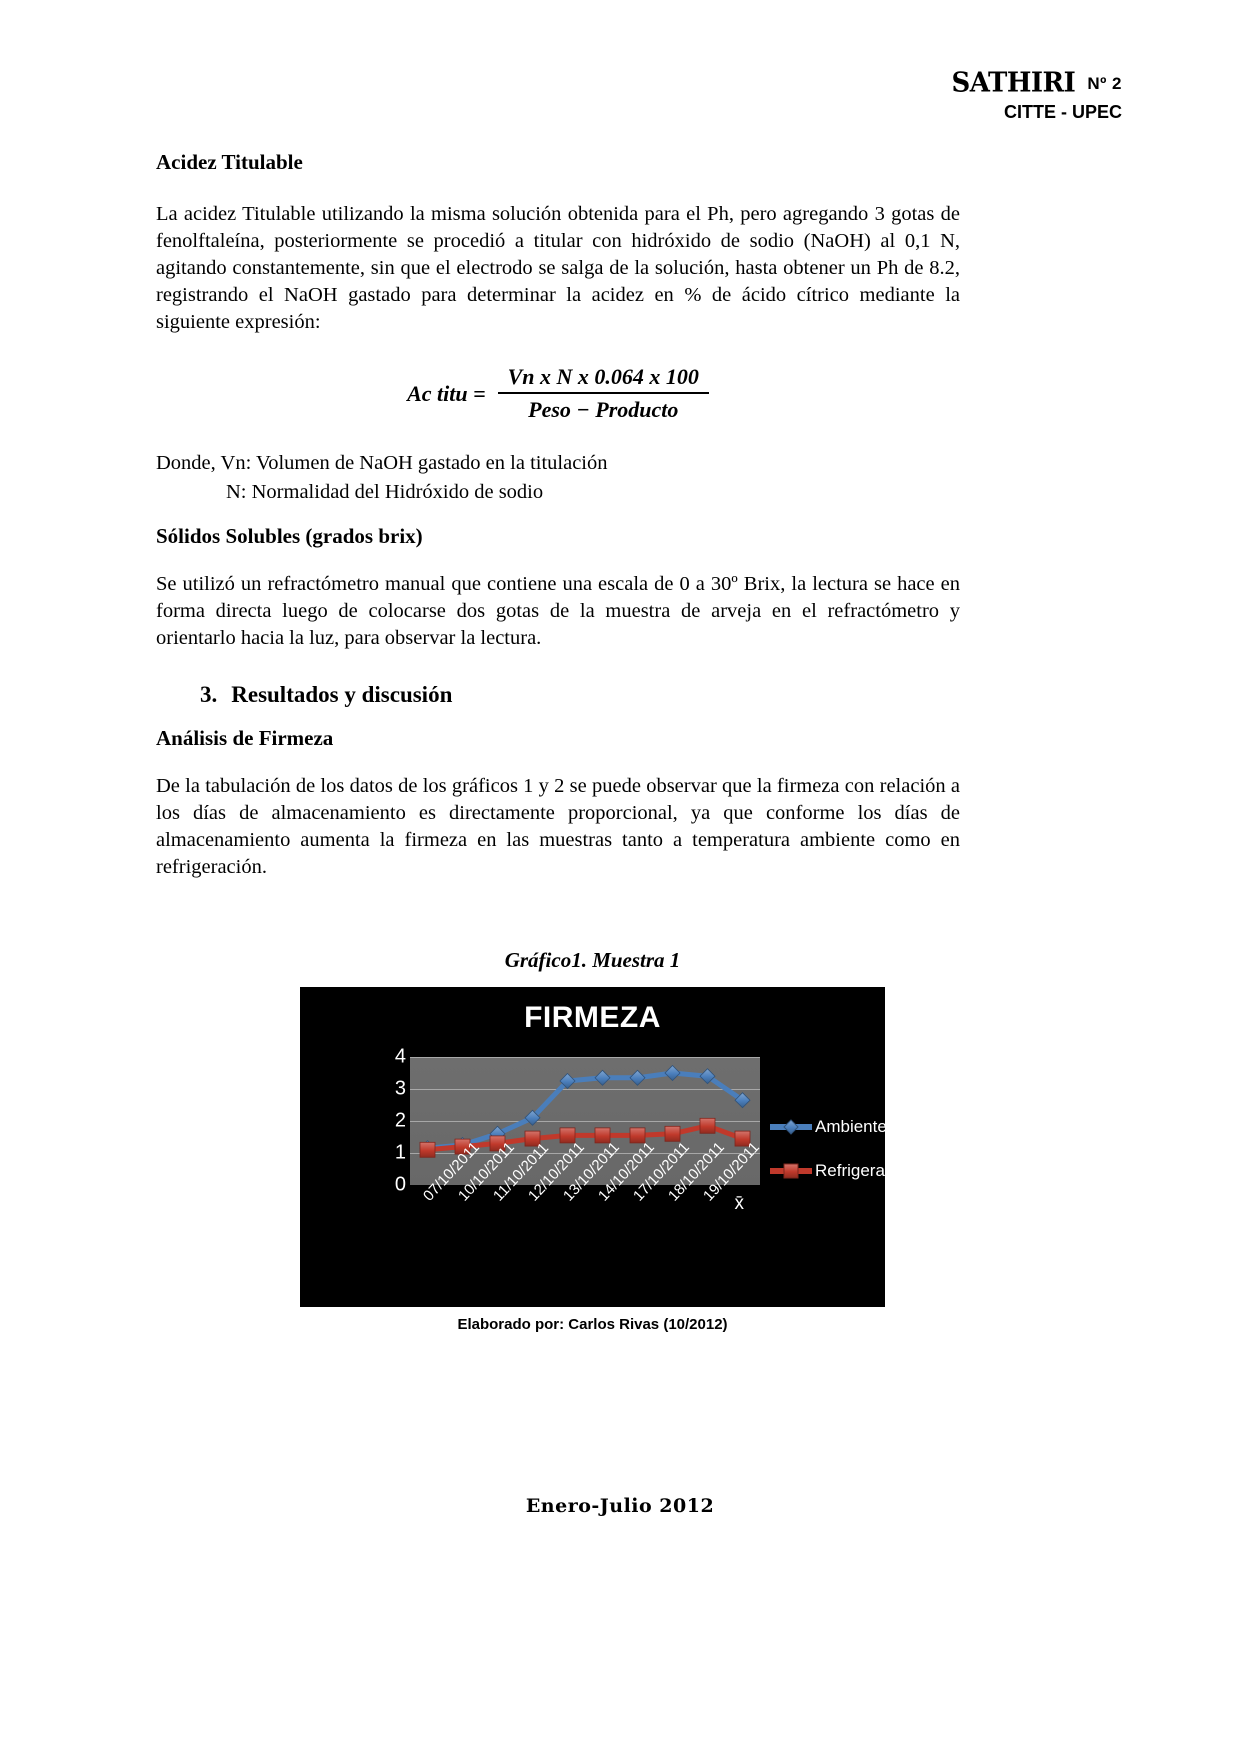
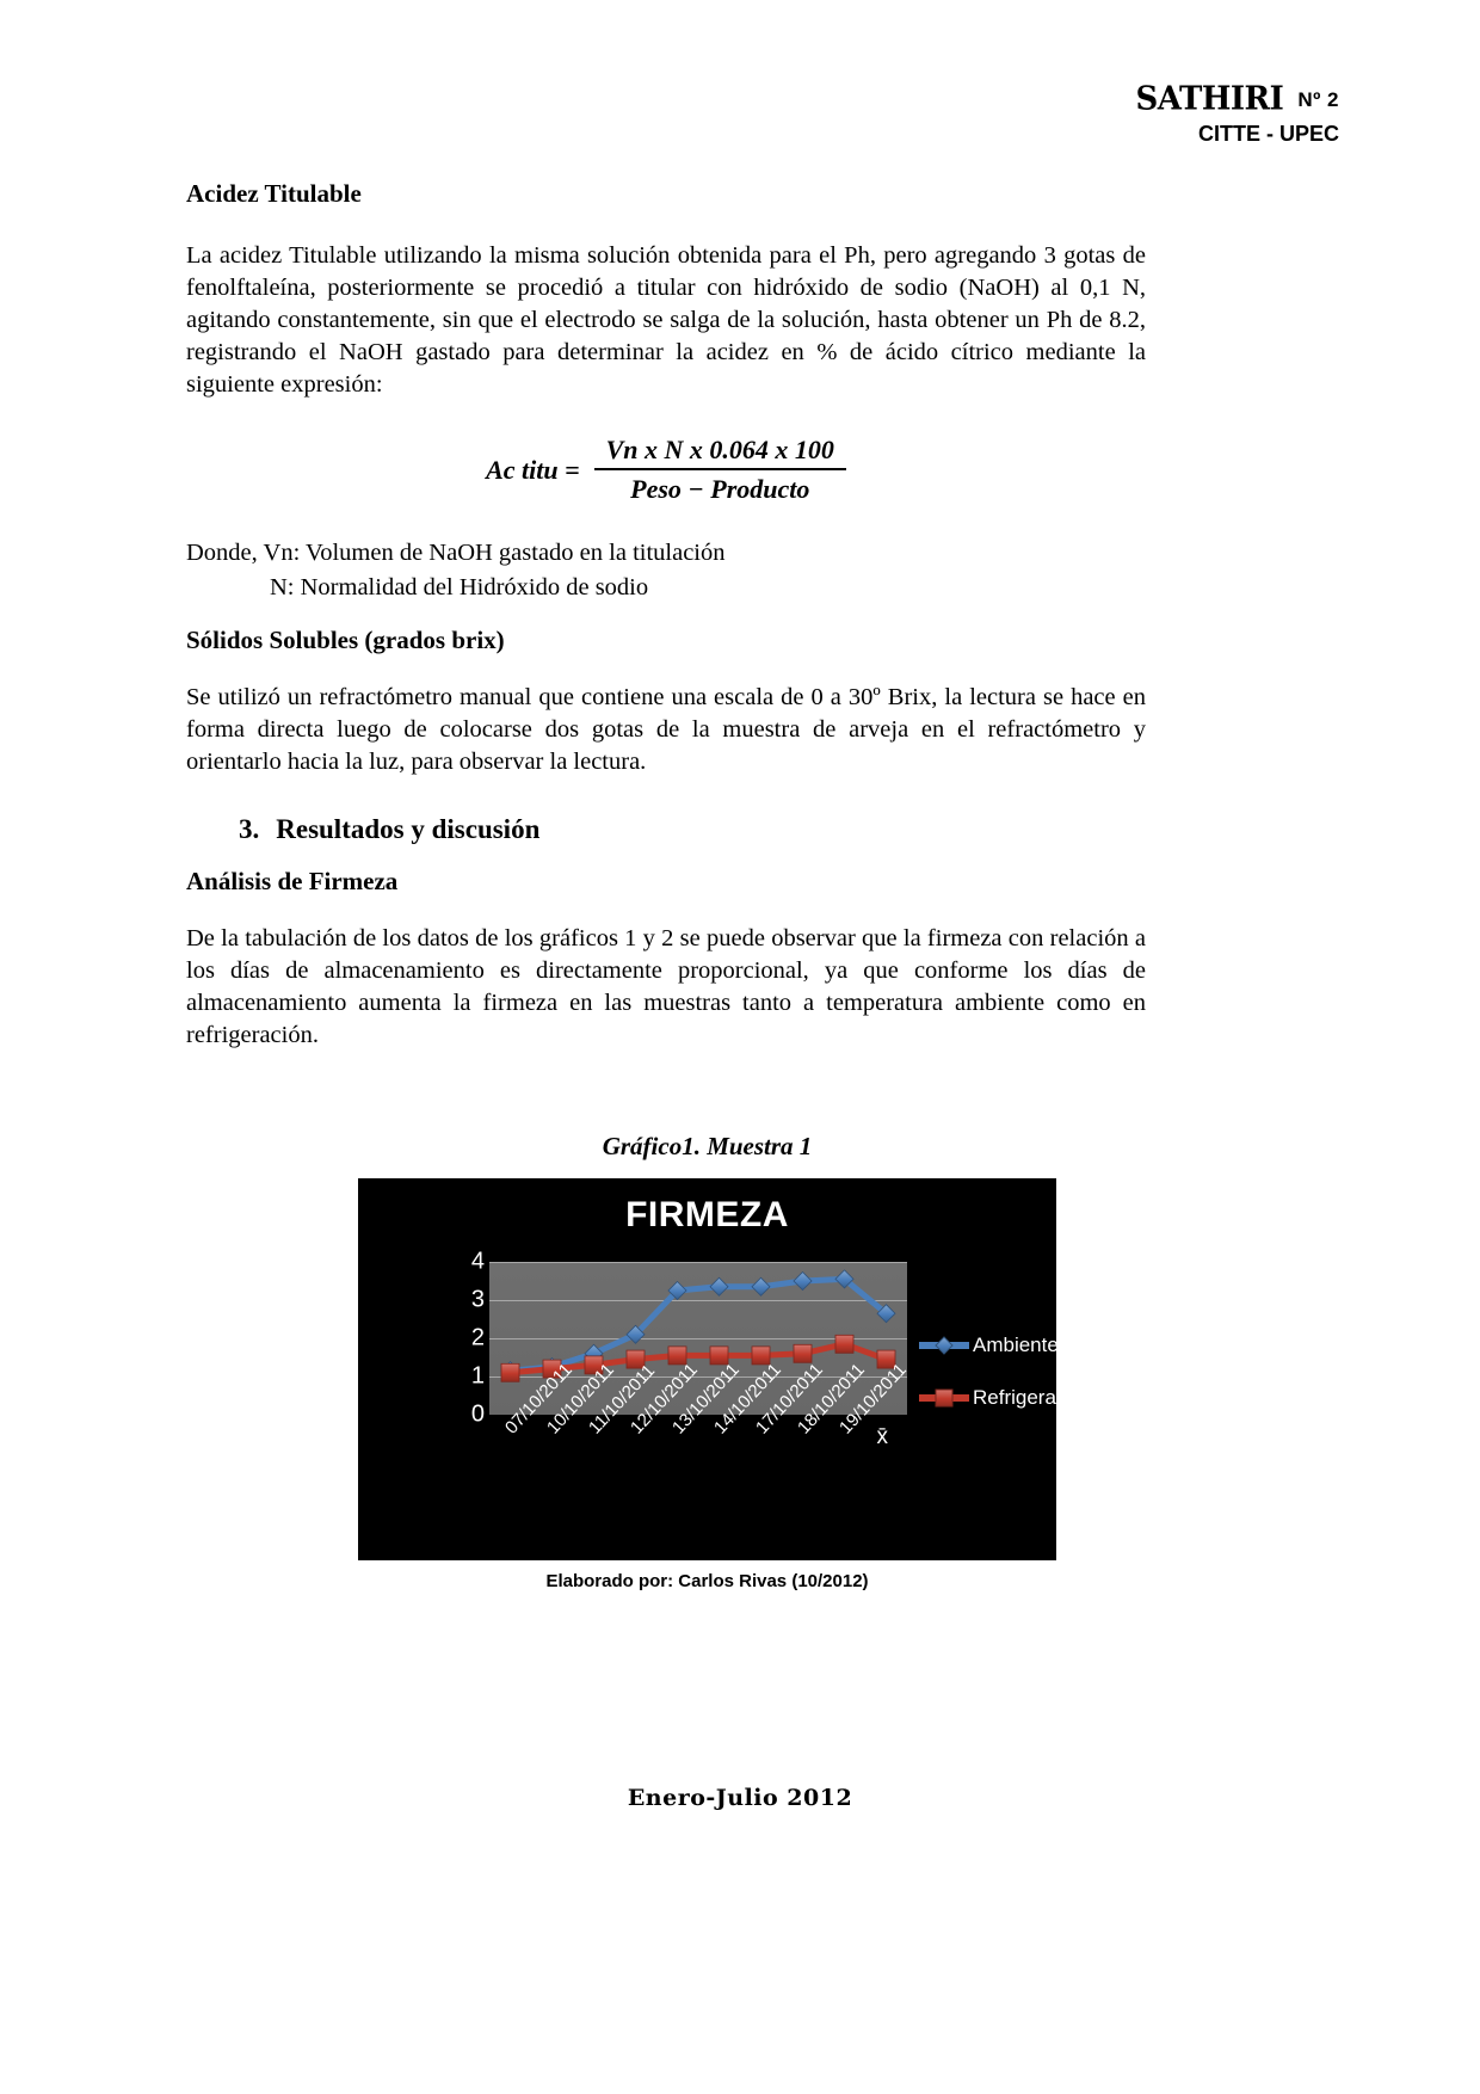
Ambiente/19/10/2011: 3.4 -> 3.5
